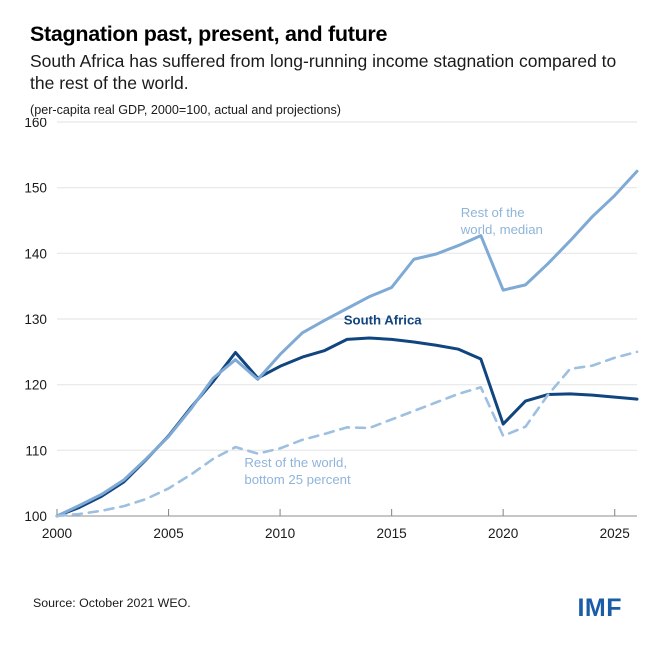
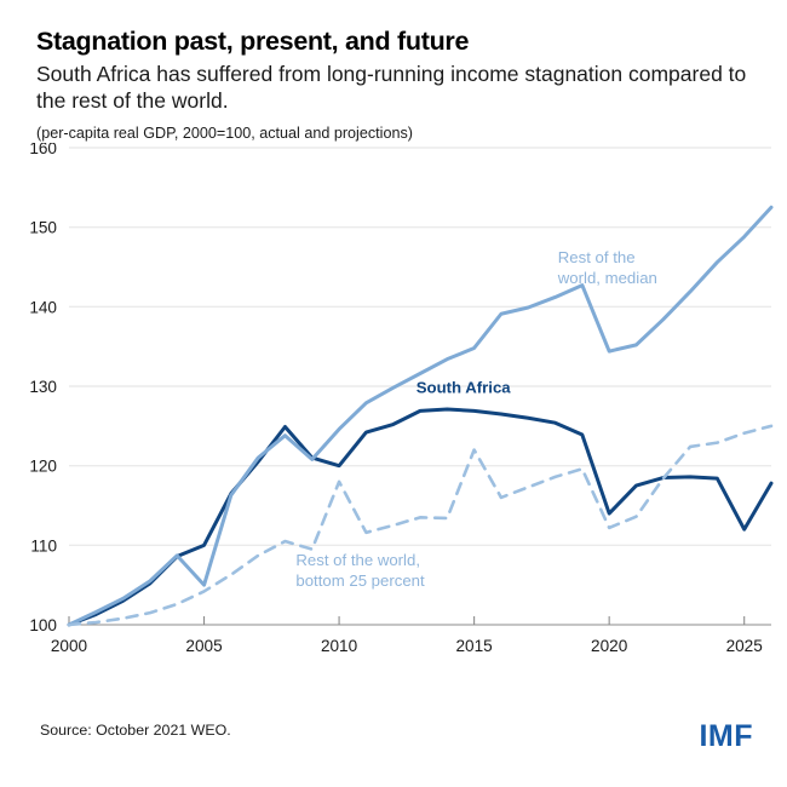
South Africa/2005: 112 -> 110
Rest of the world, median/2005: 112 -> 105
South Africa/2010: 123 -> 120
Rest of the world, bottom 25 percent/2010: 110 -> 118
Rest of the world, bottom 25 percent/2015: 115 -> 122
South Africa/2025: 118 -> 112
